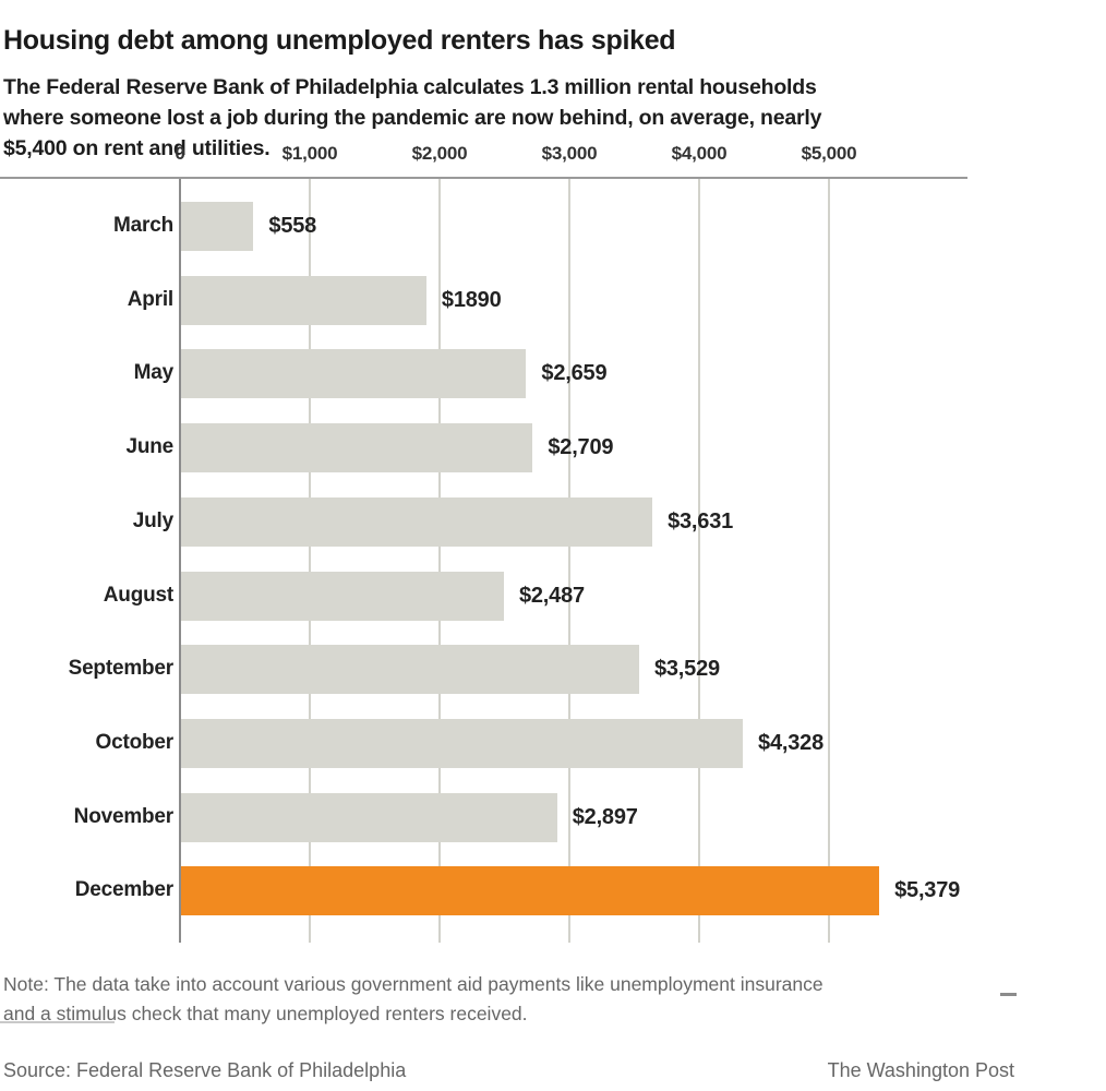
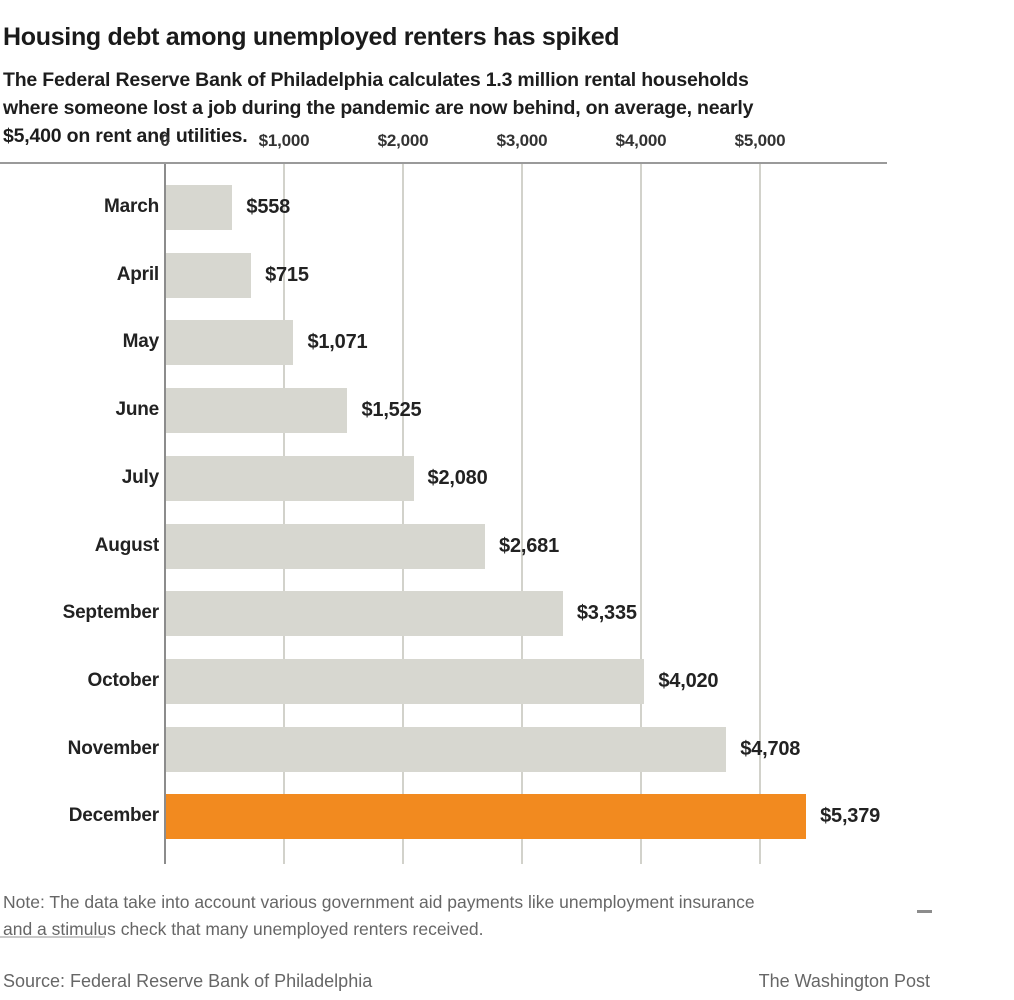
April: $1890 -> $715
May: $2,659 -> $1,071
June: $2,709 -> $1,525
July: $3,631 -> $2,080
August: $2,487 -> $2,681
September: $3,529 -> $3,335
October: $4,328 -> $4,020
November: $2,897 -> $4,708
